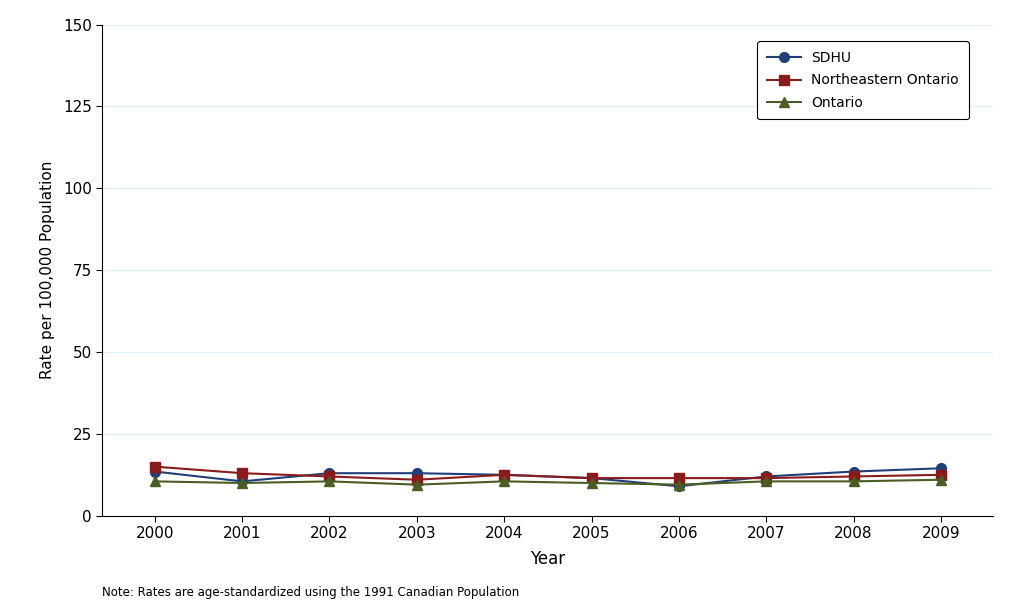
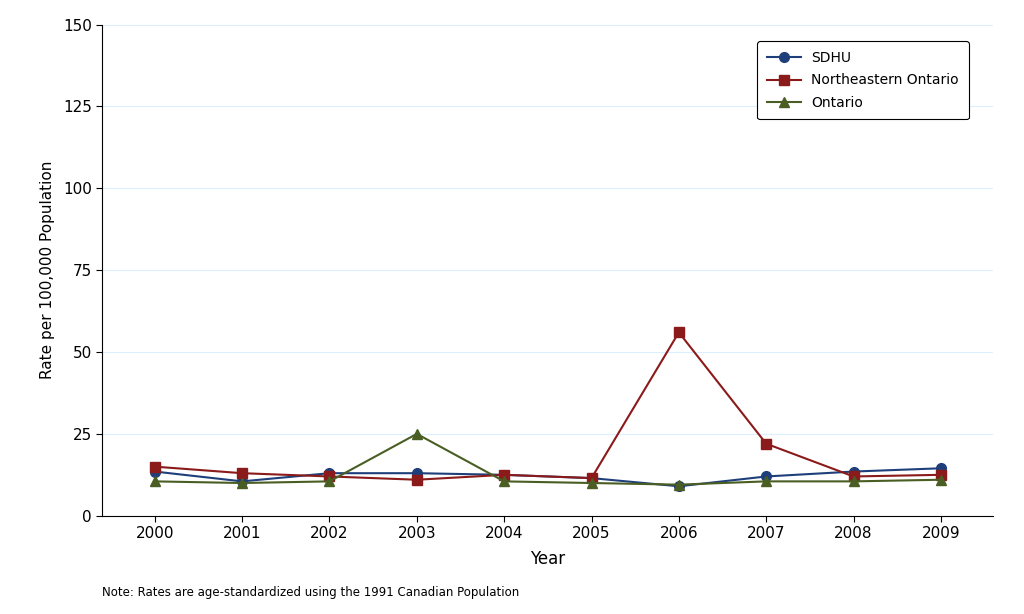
Ontario/2003: 9.5 -> 25.0
Northeastern Ontario/2006: 11.5 -> 56.0
Northeastern Ontario/2007: 11.5 -> 22.0
